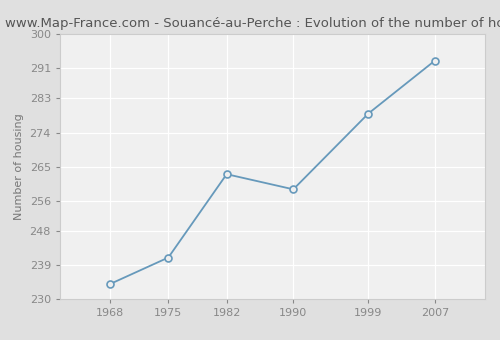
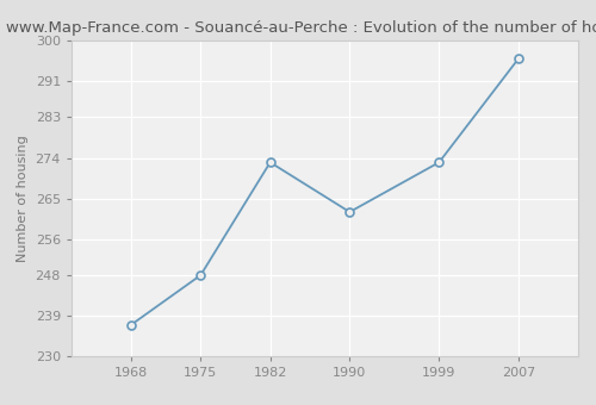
1968: 234 -> 237
1975: 241 -> 248
1982: 263 -> 273
1990: 259 -> 262
1999: 279 -> 273
2007: 293 -> 296
